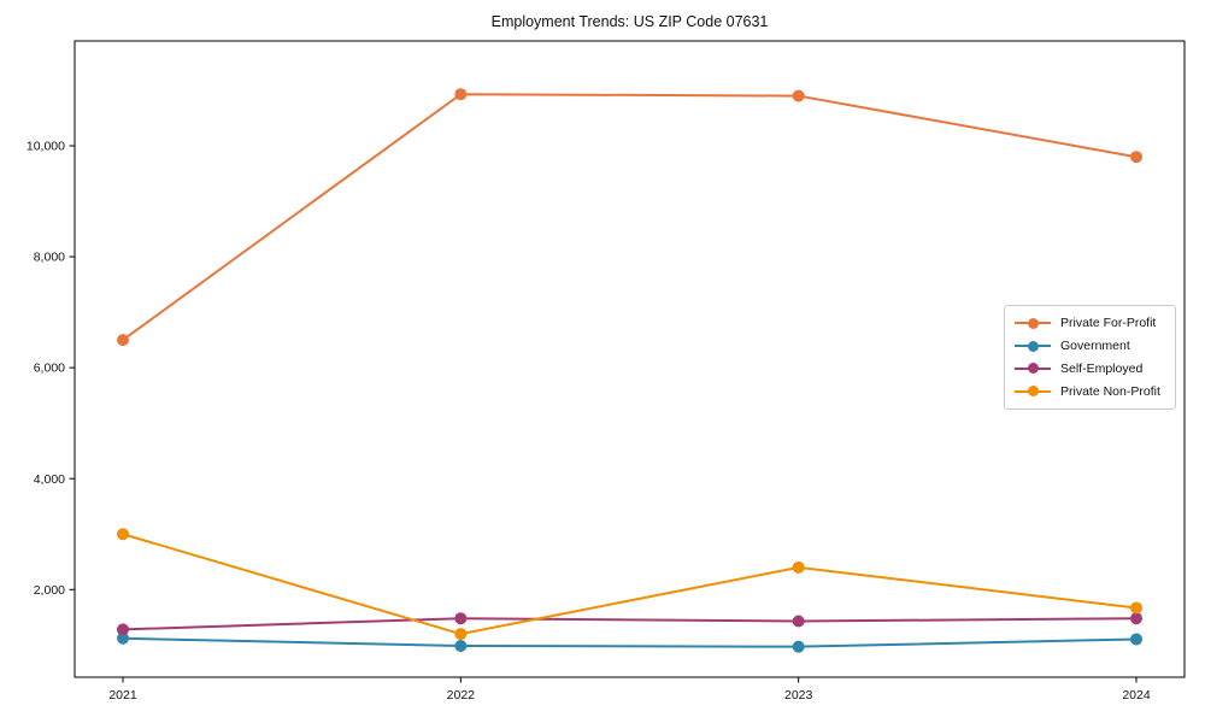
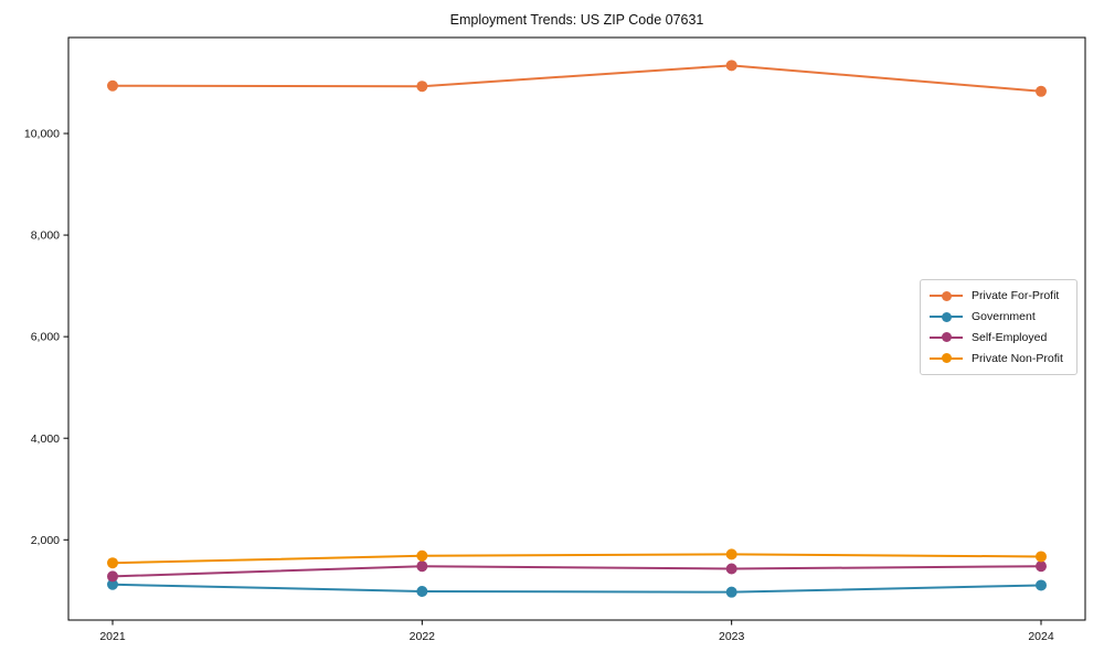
Private For-Profit/2021: 6500 -> 10900
Private Non-Profit/2021: 3000 -> 1500
Private Non-Profit/2022: 1200 -> 1700
Private For-Profit/2023: 10900 -> 11300
Private Non-Profit/2023: 2400 -> 1700
Private For-Profit/2024: 9800 -> 10800
